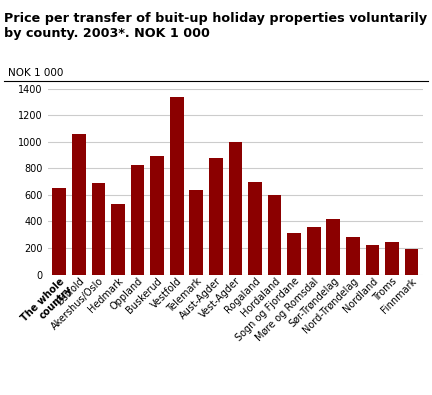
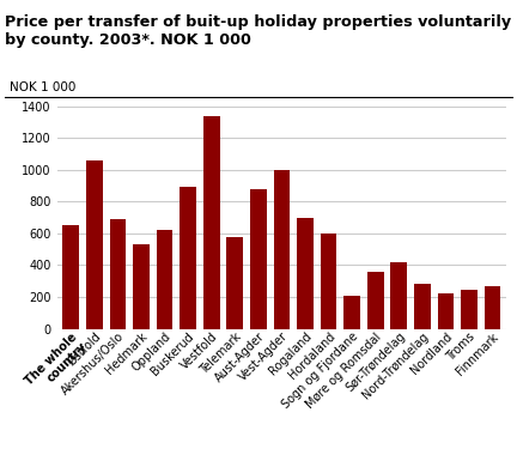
Oppland: 820 -> 620
Telemark: 640 -> 580
Sogn og Fjordane: 320 -> 210
Finnmark: 190 -> 270
